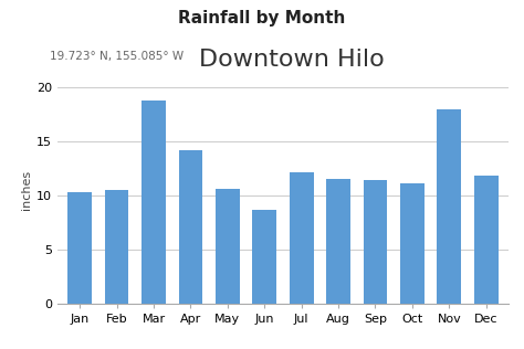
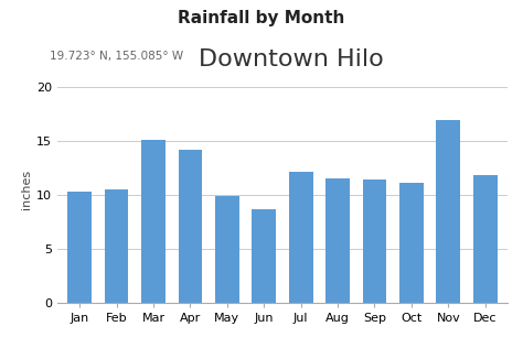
Mar: 18.8 -> 15.1
May: 10.6 -> 9.9
Nov: 18.0 -> 17.0
